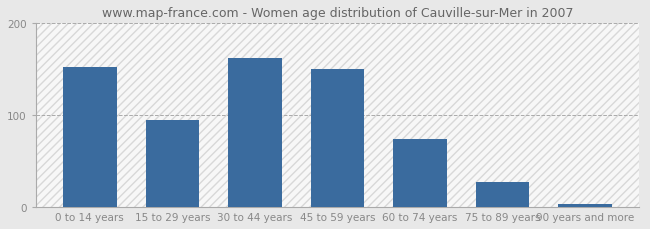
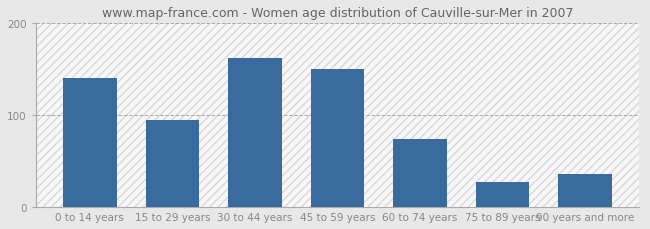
0 to 14 years: 152 -> 140
90 years and more: 3 -> 36
